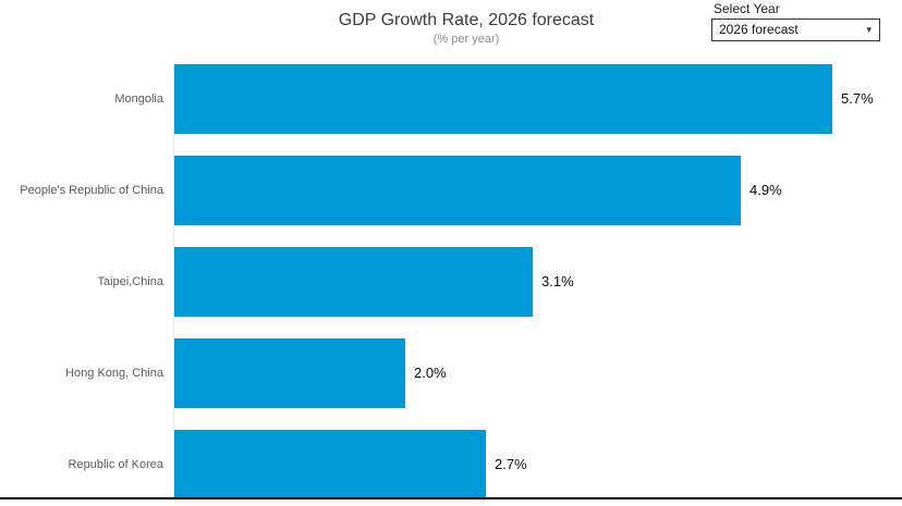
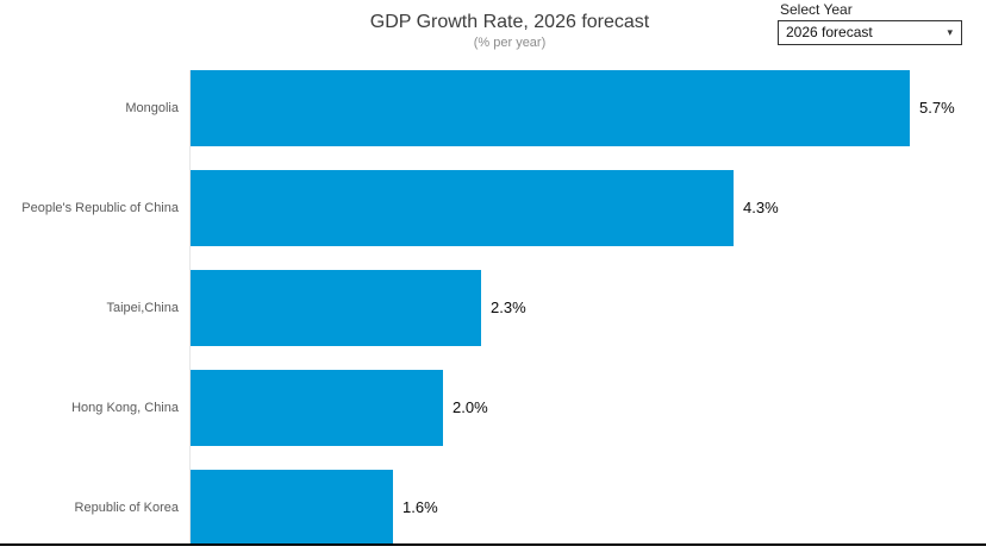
People's Republic of China: 4.9% -> 4.3%
Taipei,China: 3.1% -> 2.3%
Republic of Korea: 2.7% -> 1.6%
